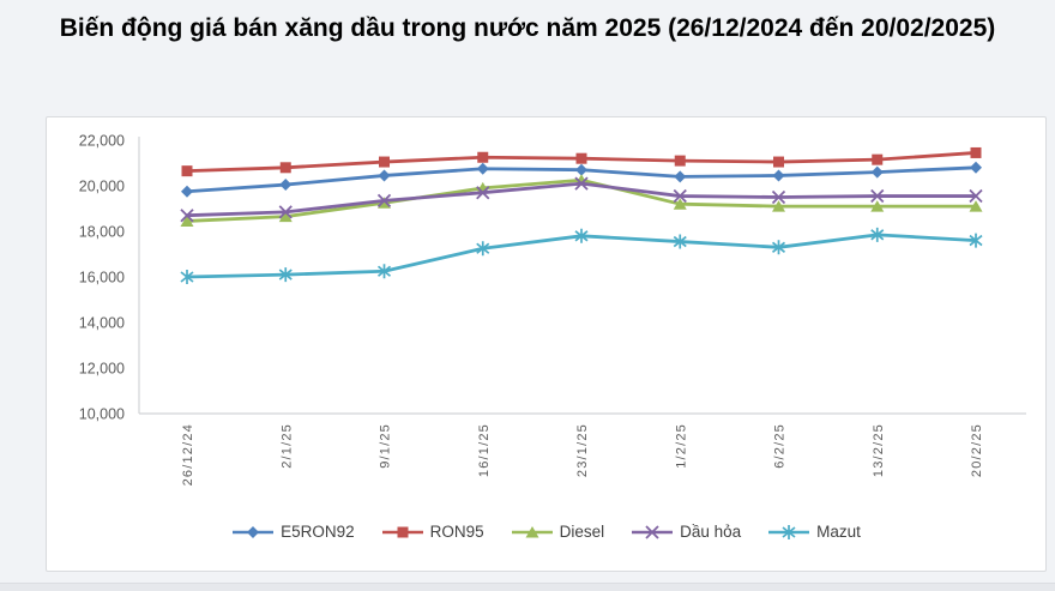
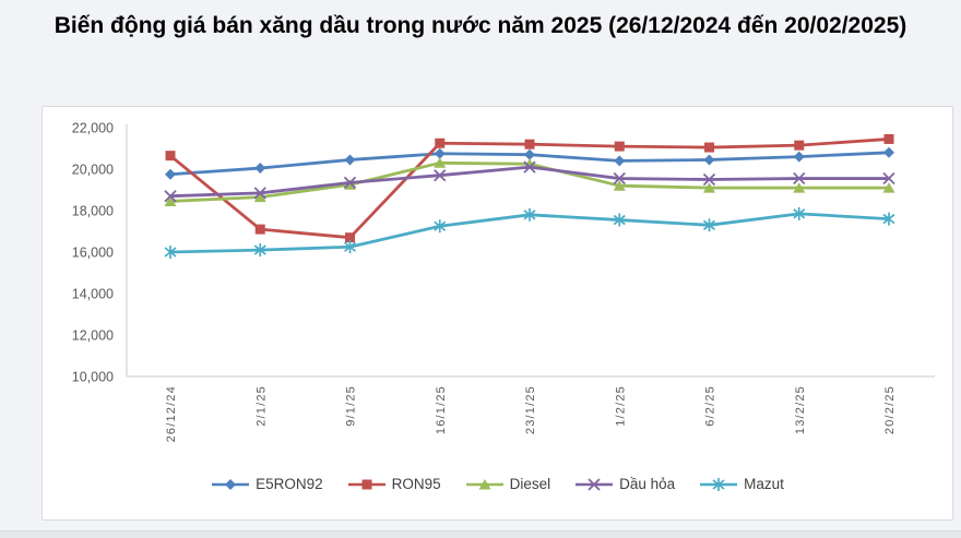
RON95/2/1/25: 20800 -> 17100
RON95/9/1/25: 21000 -> 16700
Diesel/16/1/25: 19900 -> 20300
